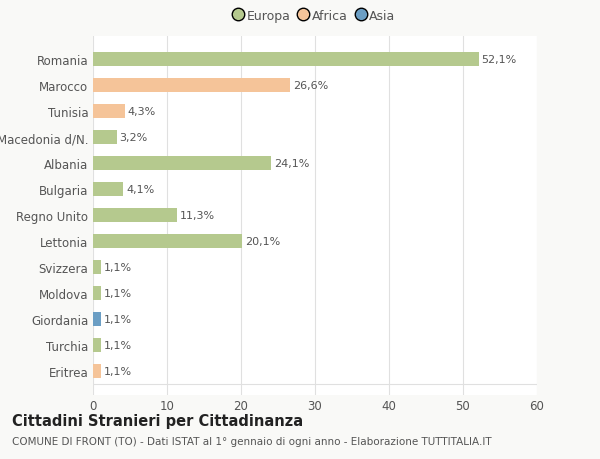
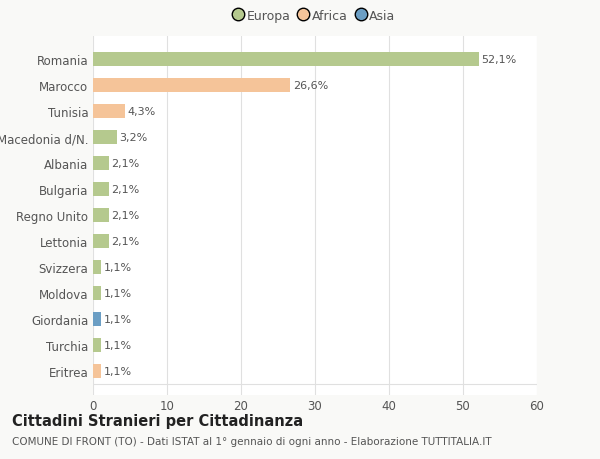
Albania: 24,1% -> 2,1%
Bulgaria: 4,1% -> 2,1%
Regno Unito: 11,3% -> 2,1%
Lettonia: 20,1% -> 2,1%
